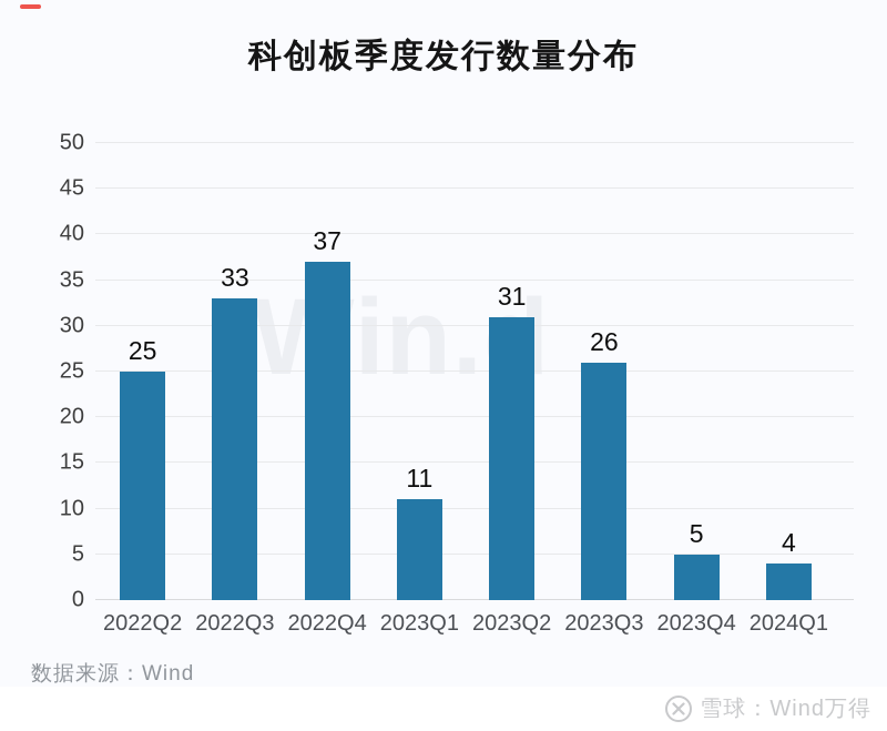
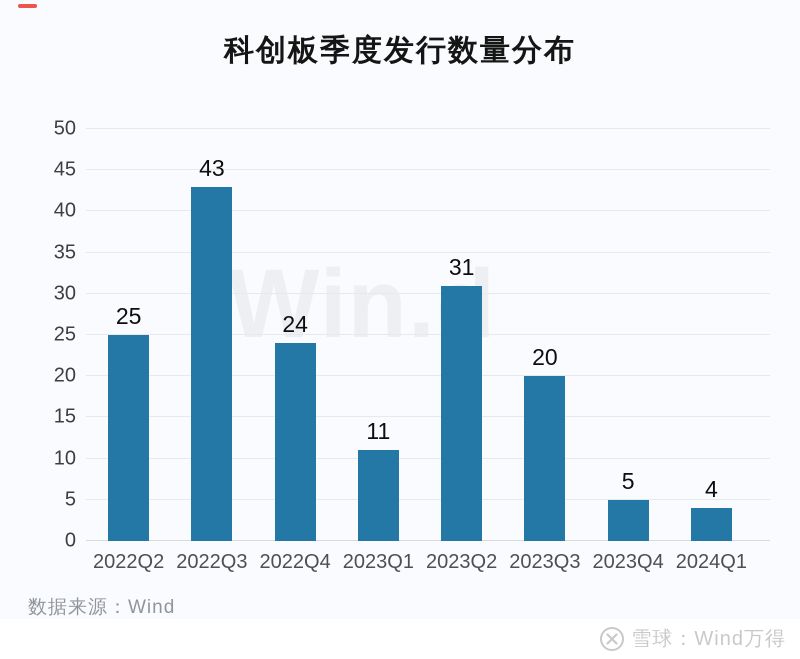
2022Q3: 33 -> 43
2022Q4: 37 -> 24
2023Q3: 26 -> 20
